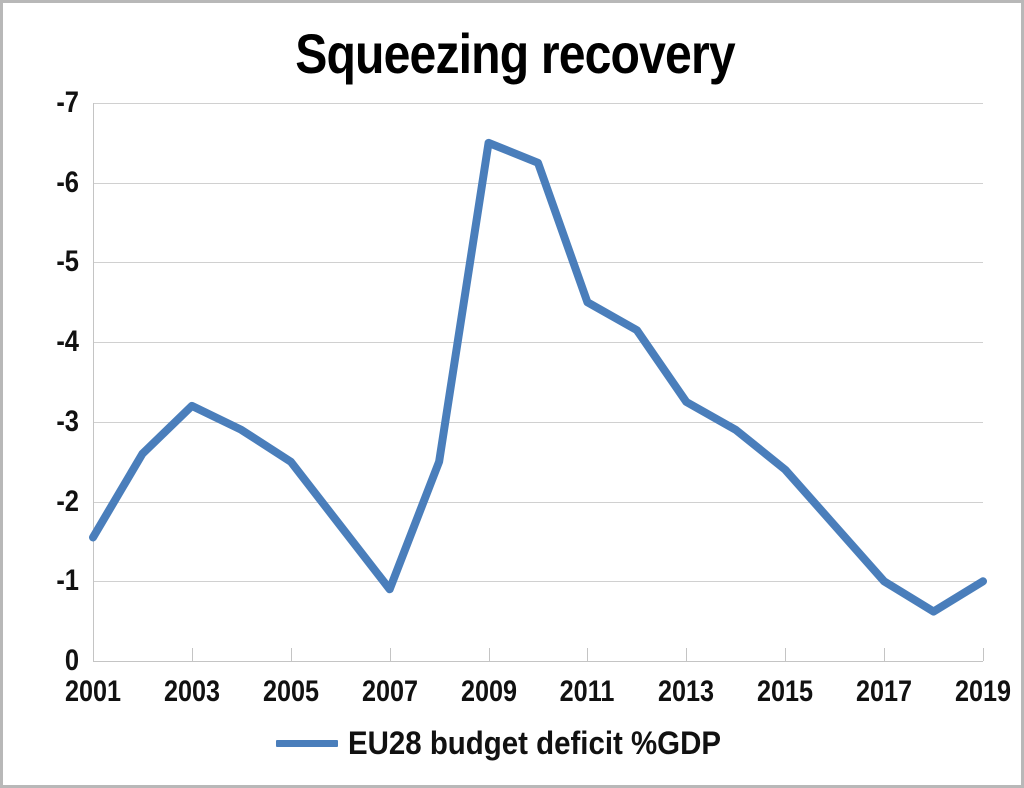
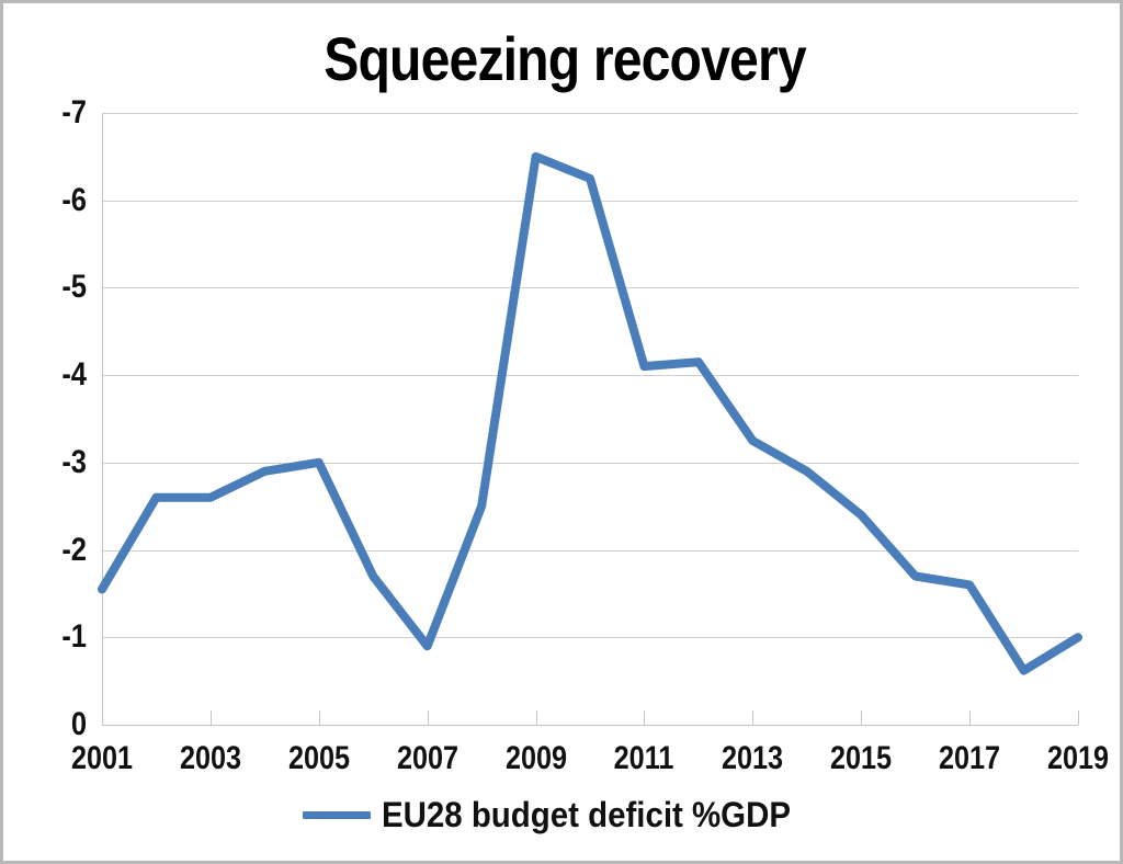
2003: -3.2 -> -2.6
2005: -2.5 -> -3.0
2011: -4.5 -> -4.1
2017: -1.0 -> -1.6
